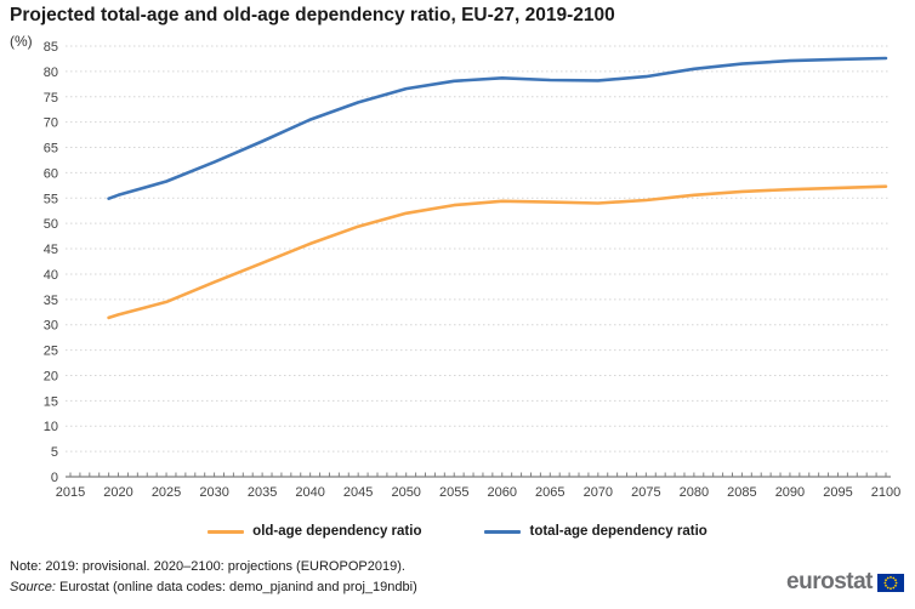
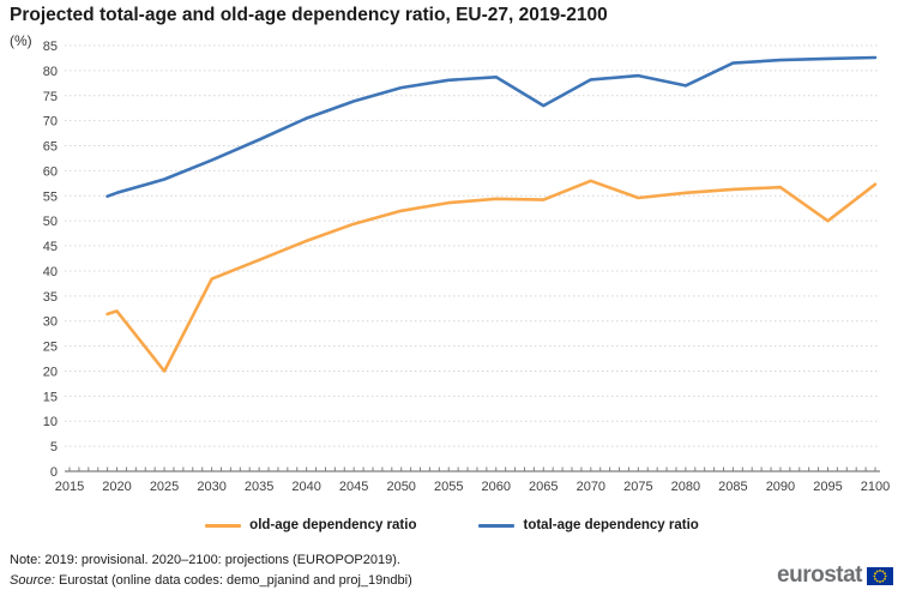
old-age dependency ratio/2025: 34 -> 20
total-age dependency ratio/2065: 78 -> 73
old-age dependency ratio/2070: 54 -> 58
total-age dependency ratio/2080: 80 -> 77
old-age dependency ratio/2095: 57 -> 50
